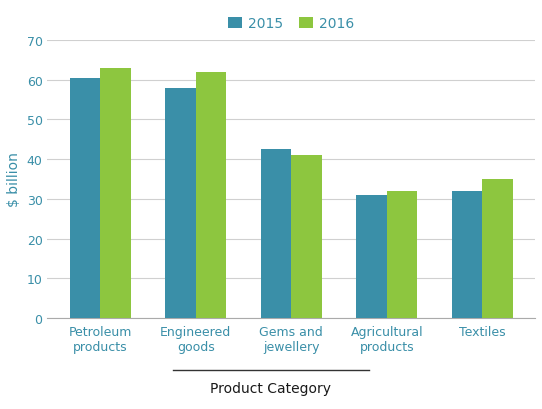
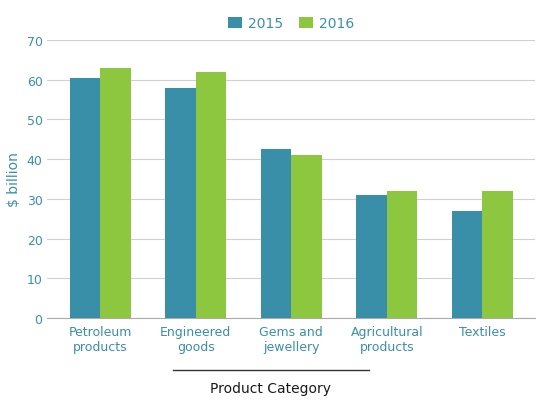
2015/Textiles: 32.0 -> 27.0
2016/Textiles: 35 -> 32
